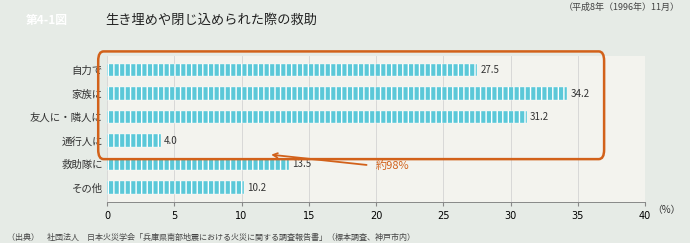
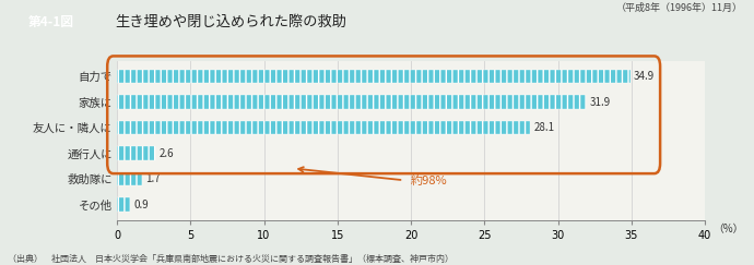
自力で: 27.5 -> 34.9
家族に: 34.2 -> 31.9
友人に・隣人に: 31.2 -> 28.1
通行人に: 4.0 -> 2.6
救助隊に: 13.5 -> 1.7
その他: 10.2 -> 0.9
